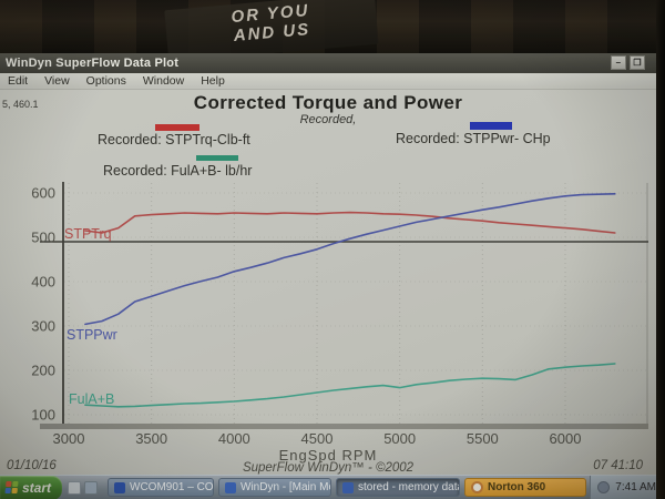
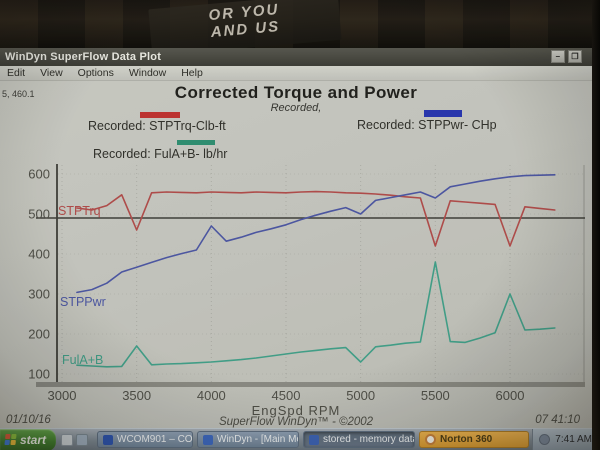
STPTrq/3500: 550 -> 460
FulA+B/3500: 120 -> 170
STPPwr/4000: 420 -> 470
STPPwr/5000: 520 -> 500
FulA+B/5000: 160 -> 130
STPTrq/5500: 540 -> 420
STPPwr/5500: 560 -> 540
FulA+B/5500: 180 -> 380
STPTrq/6000: 520 -> 420
FulA+B/6000: 210 -> 300
